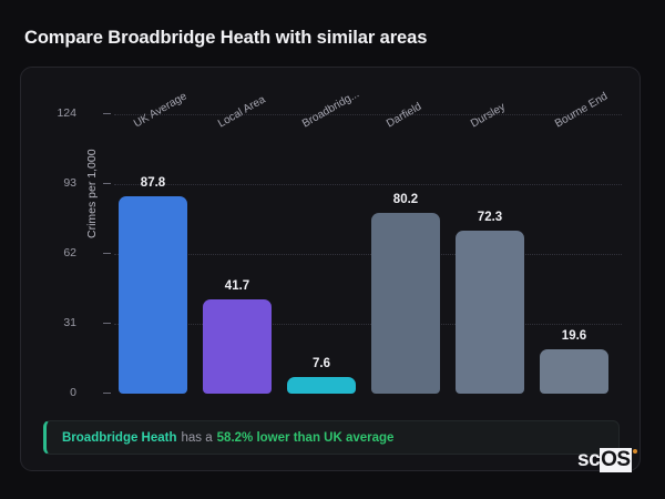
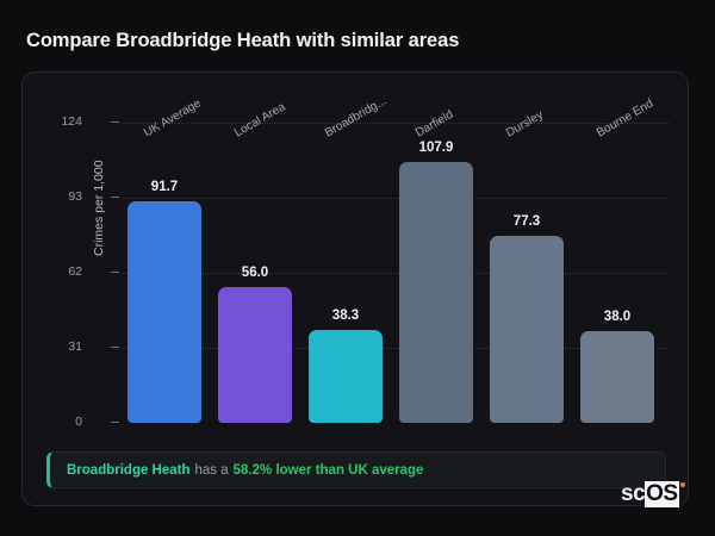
UK Average: 87.8 -> 91.7
Local Area: 41.7 -> 56.0
Broadbridg...: 7.6 -> 38.3
Darfield: 80.2 -> 107.9
Dursley: 72.3 -> 77.3
Bourne End: 19.6 -> 38.0
